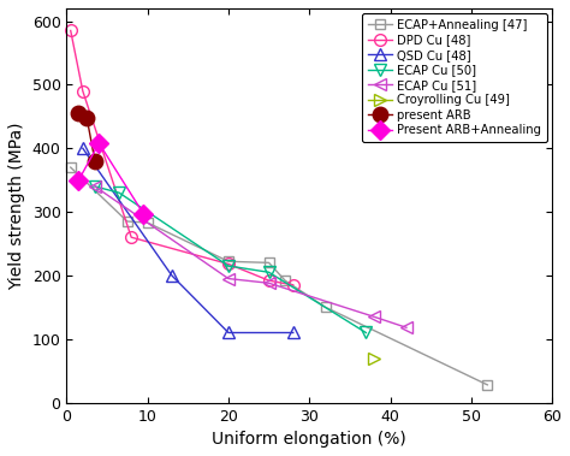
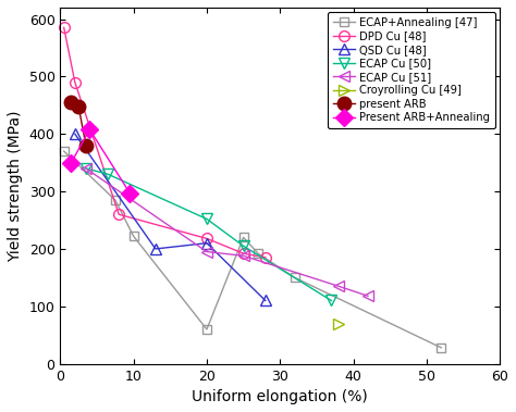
ECAP+Annealing [47]/10: 283 -> 222
ECAP+Annealing [47]/20: 222 -> 60
QSD Cu [48]/20: 110 -> 210
ECAP Cu [50]/20: 215 -> 252
